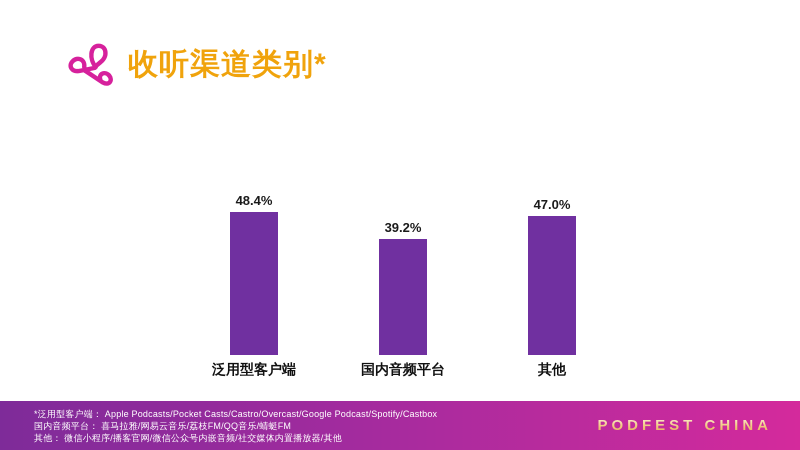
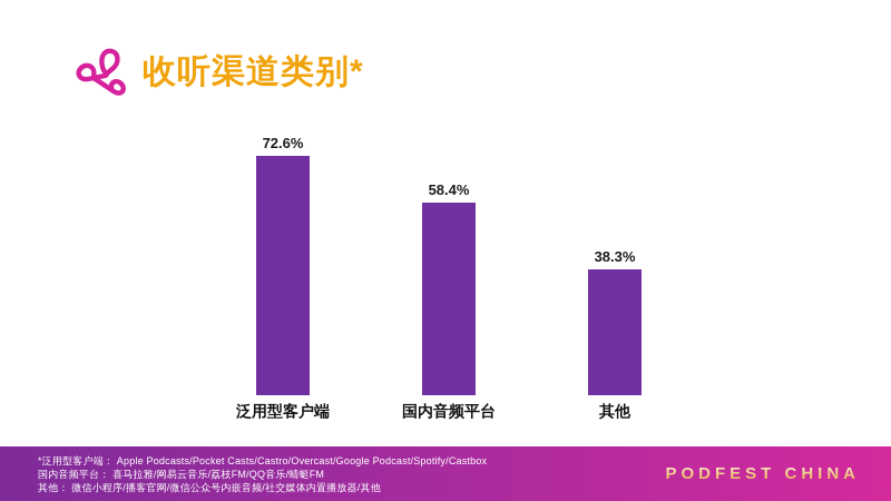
泛用型客户端: 48.4% -> 72.6%
国内音频平台: 39.2% -> 58.4%
其他: 47.0% -> 38.3%
